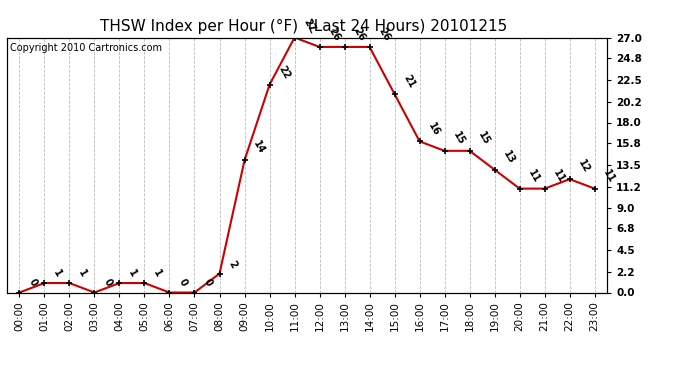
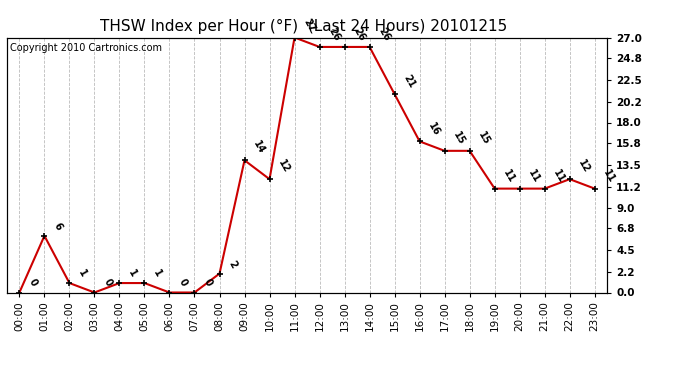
01:00: 1 -> 6
10:00: 22 -> 12
19:00: 13 -> 11
